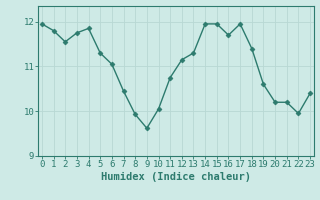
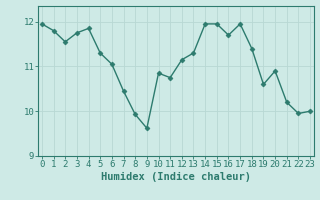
10: 10.05 -> 10.85
20: 10.20 -> 10.90
23: 10.40 -> 10.00
